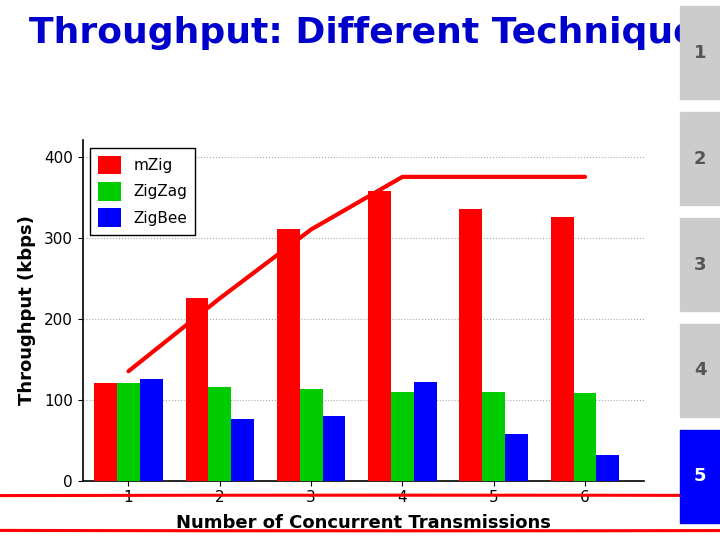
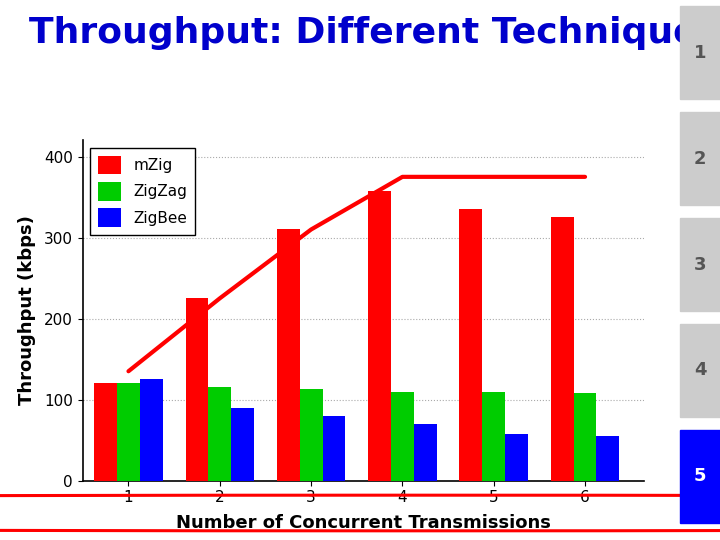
ZigBee/2: 76 -> 90
ZigBee/4: 122 -> 70
ZigBee/6: 32 -> 55
